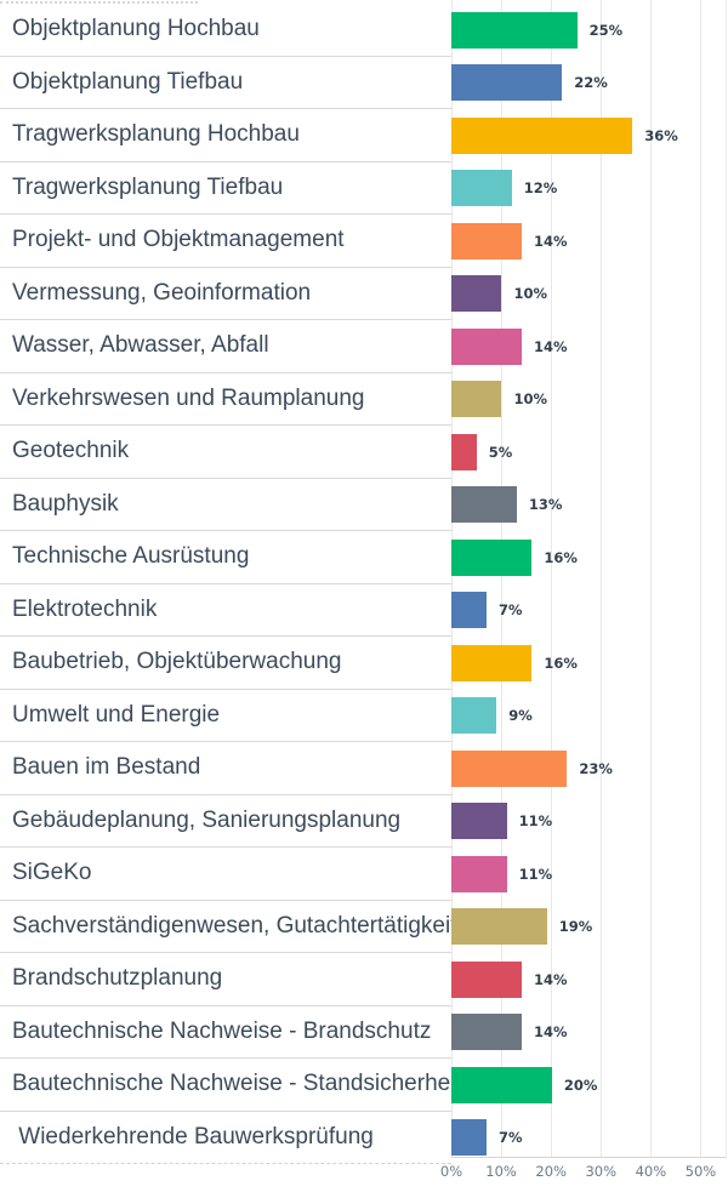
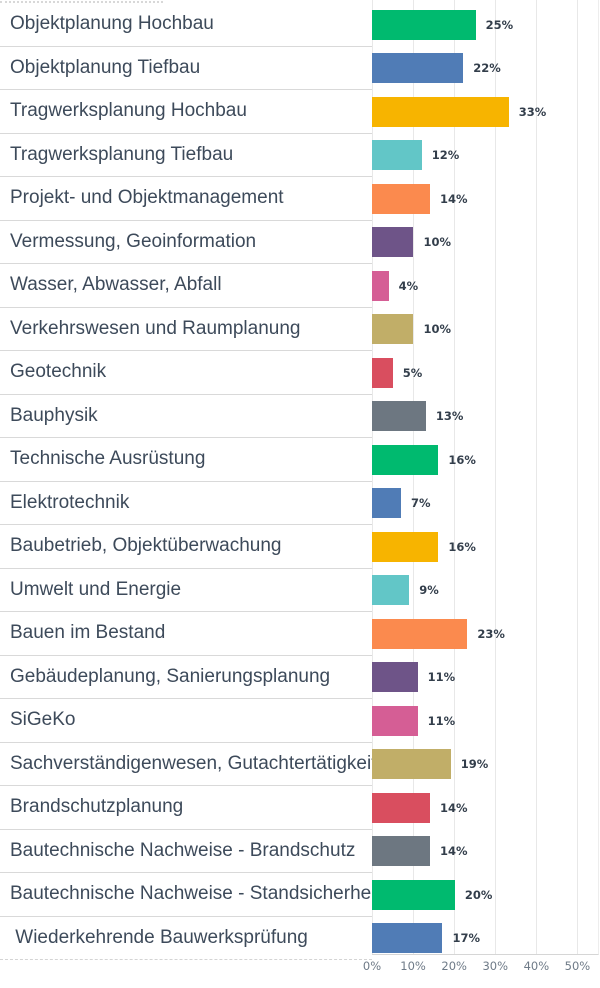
Tragwerksplanung Hochbau: 36% -> 33%
Wasser, Abwasser, Abfall: 14% -> 4%
Wiederkehrende Bauwerksprüfung: 7% -> 17%
